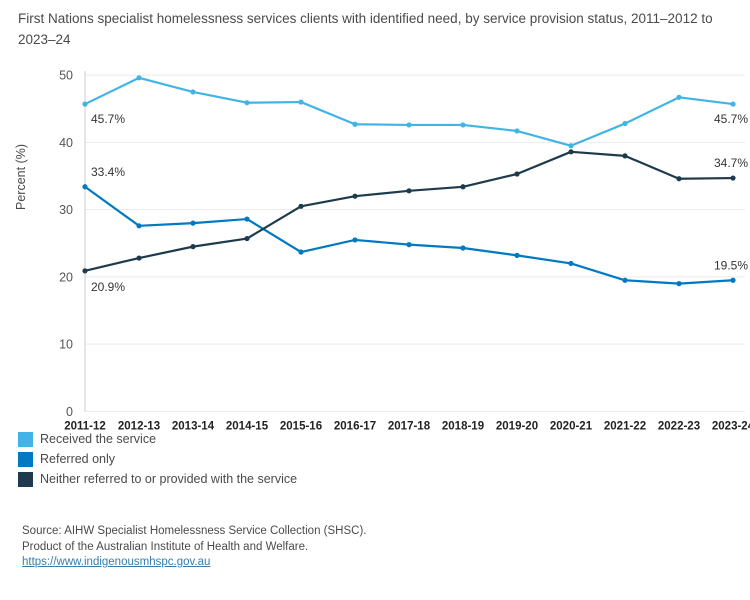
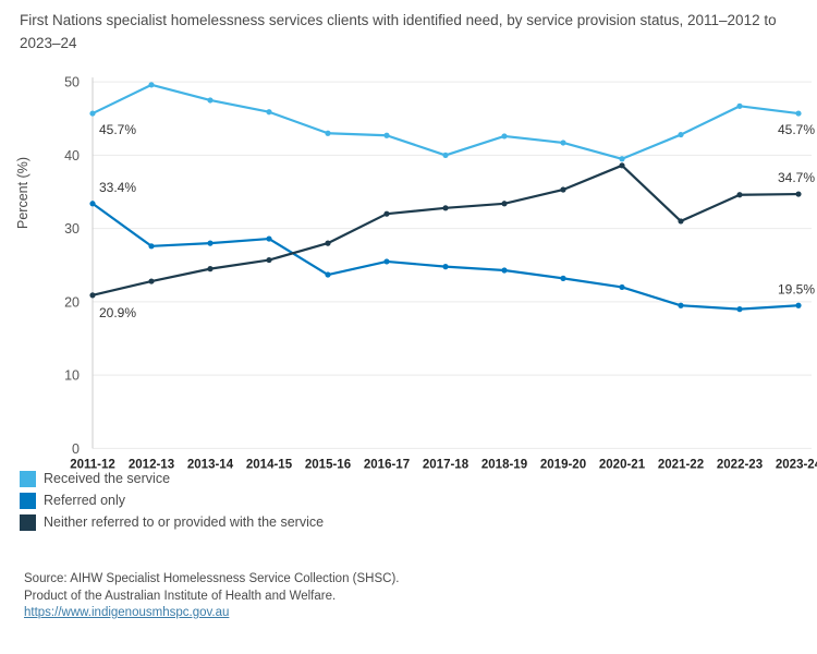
Received the service/2015-16: 46 -> 43
Neither referred to or provided with the service/2015-16: 30 -> 28
Received the service/2017-18: 43 -> 40
Neither referred to or provided with the service/2021-22: 38 -> 31
